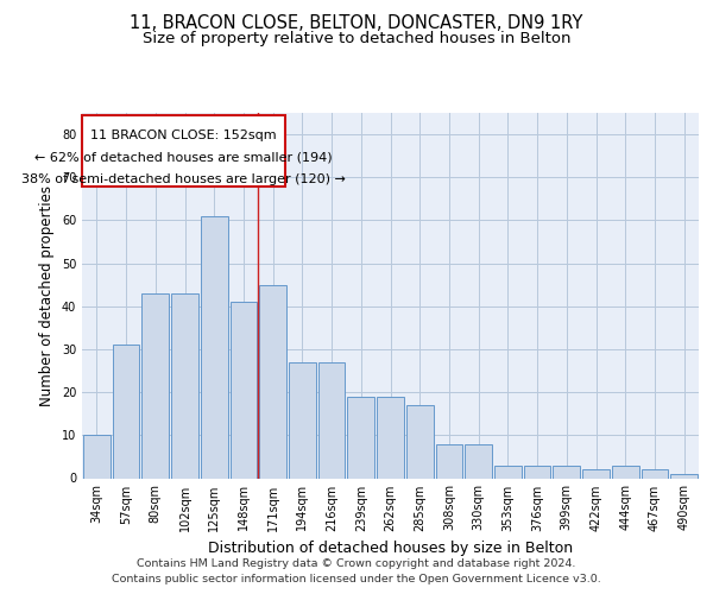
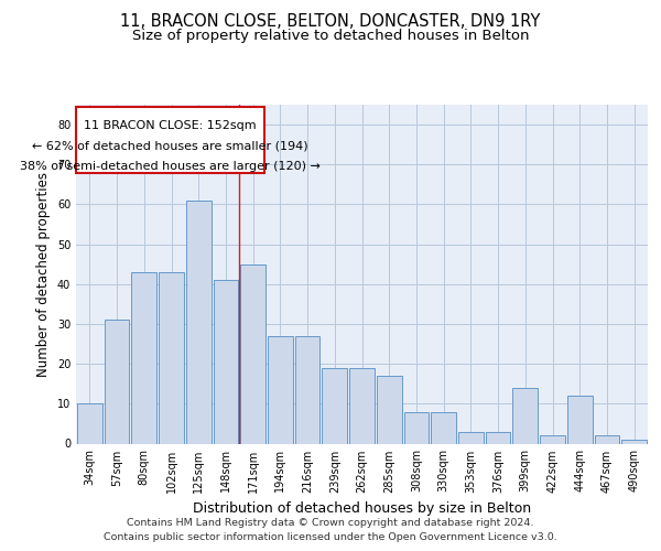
399sqm: 3 -> 14
444sqm: 3 -> 12
